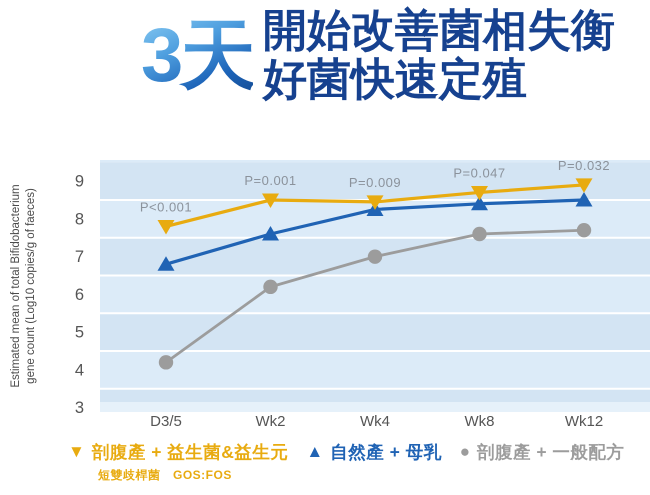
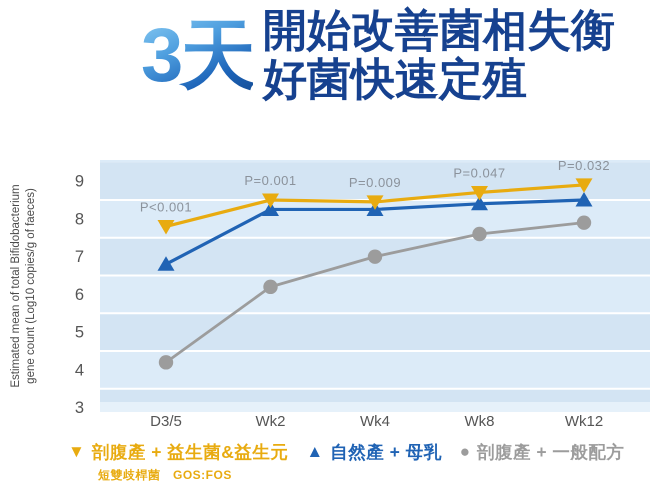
自然產 + 母乳/Wk2: 7.6 -> 8.2
剖腹產 + 一般配方/Wk12: 7.7 -> 7.9
